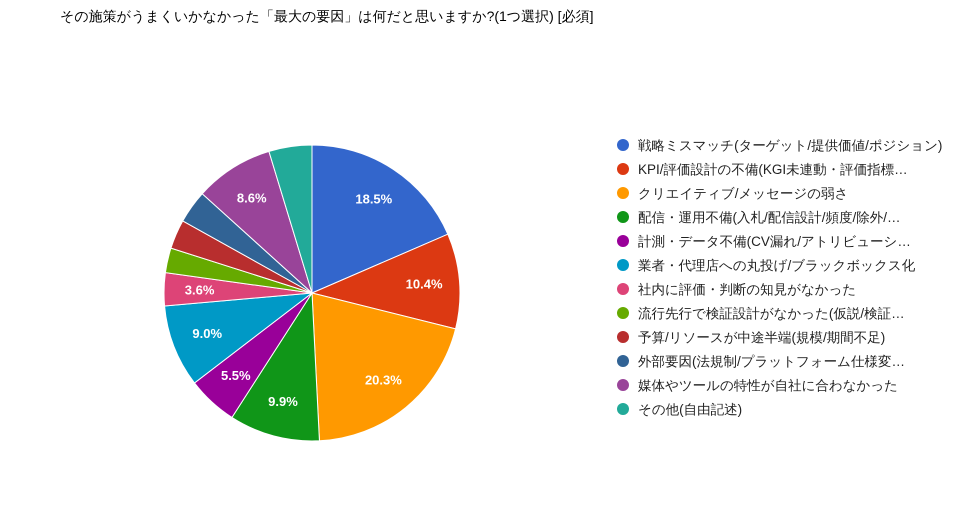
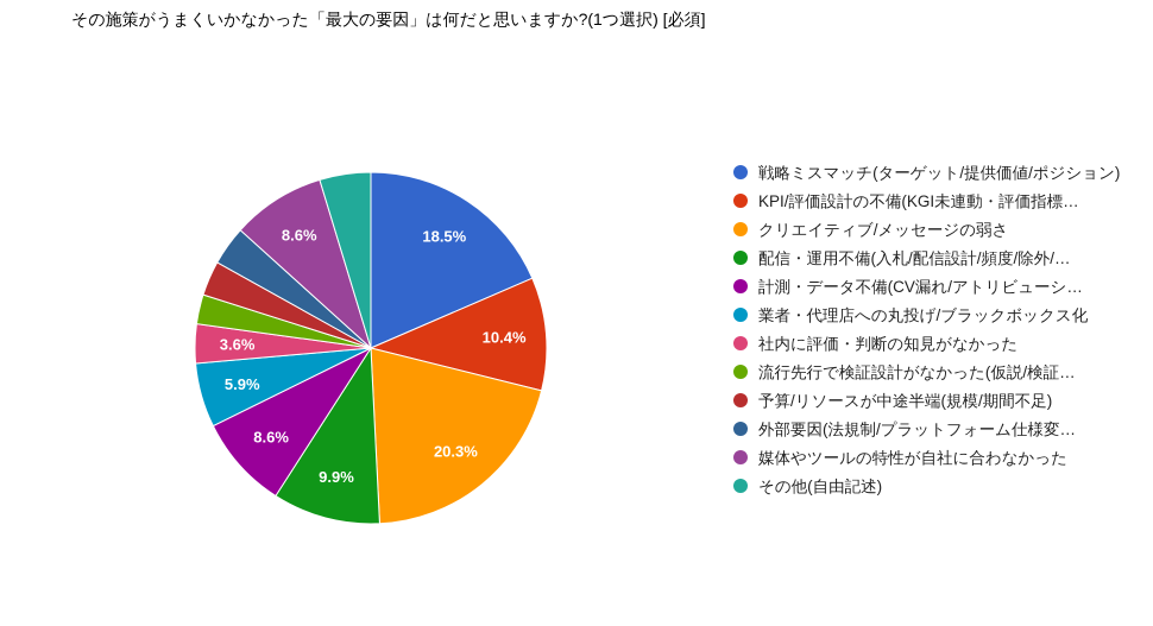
計測・データ不備(CV漏れ/アトリビューシ…: 5.5% -> 8.6%
業者・代理店への丸投げ/ブラックボックス化: 9.0% -> 5.9%
